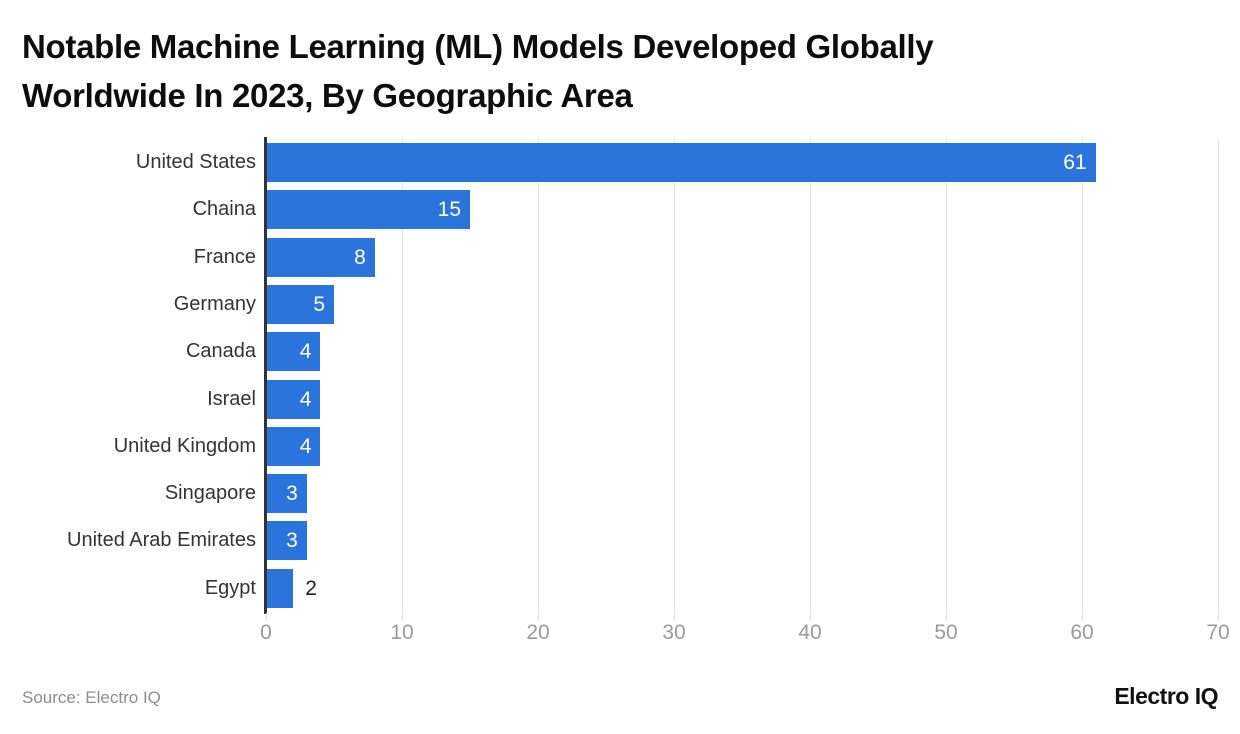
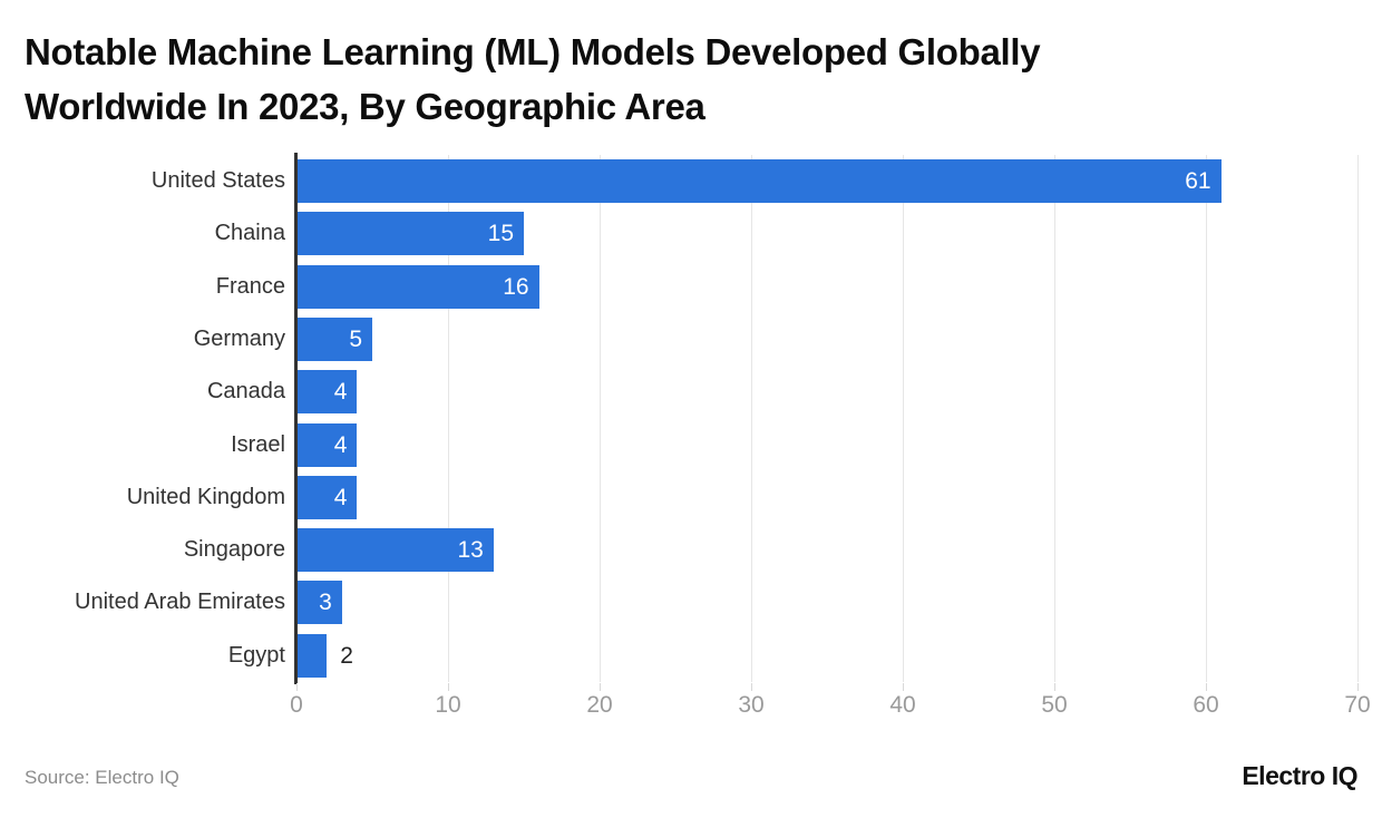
France: 8 -> 16
Singapore: 3 -> 13
